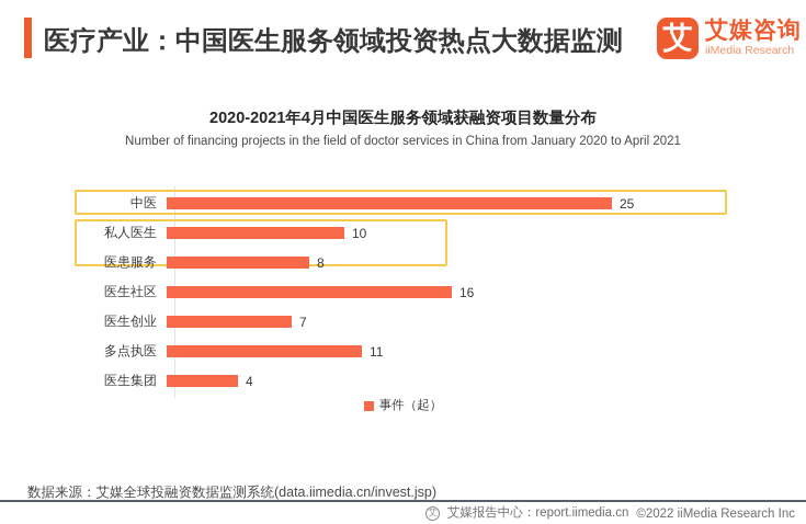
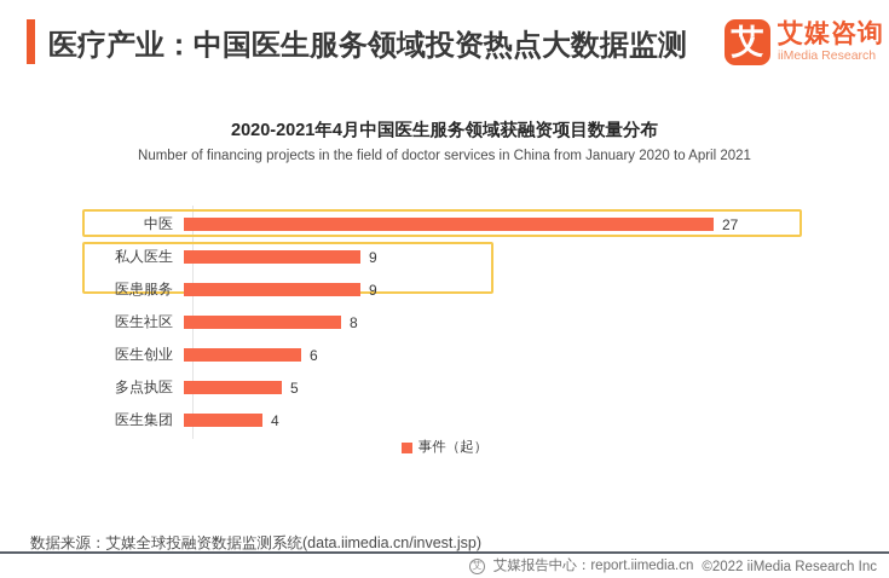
中医: 25 -> 27
私人医生: 10 -> 9
医患服务: 8 -> 9
医生社区: 16 -> 8
医生创业: 7 -> 6
多点执医: 11 -> 5
